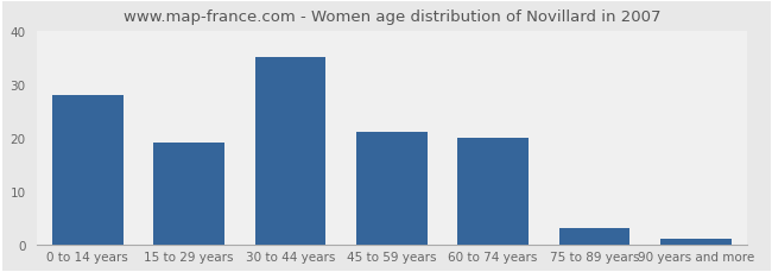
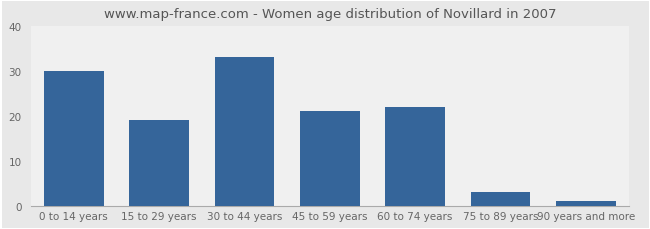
0 to 14 years: 28 -> 30
30 to 44 years: 35 -> 33
60 to 74 years: 20 -> 22
